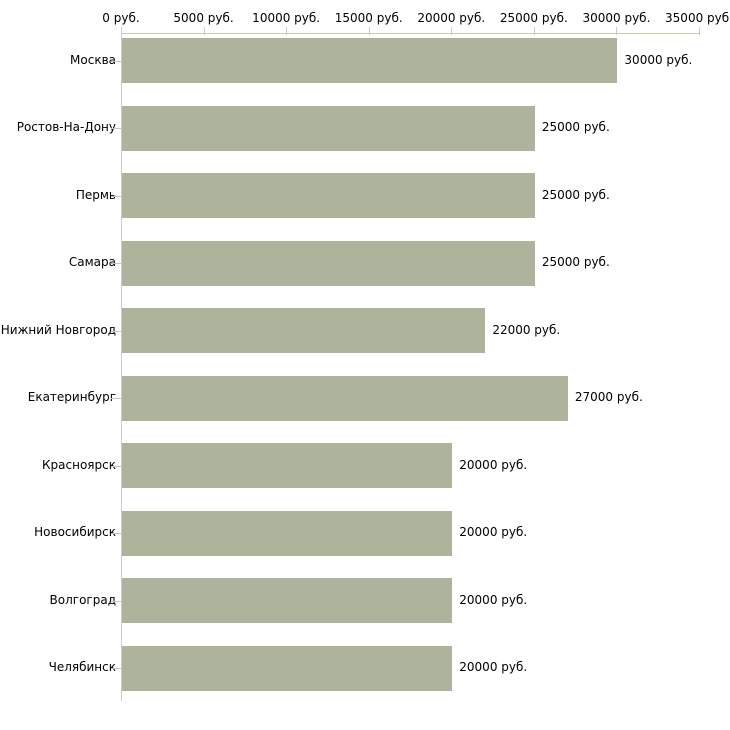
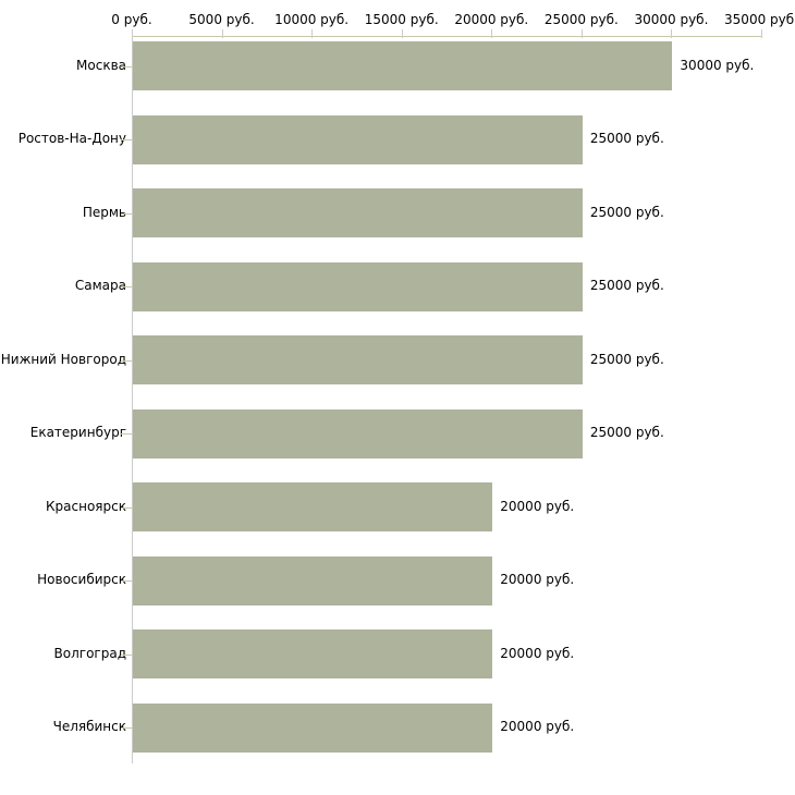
Нижний Новгород: 22000 -> 25000
Екатеринбург: 27000 -> 25000
